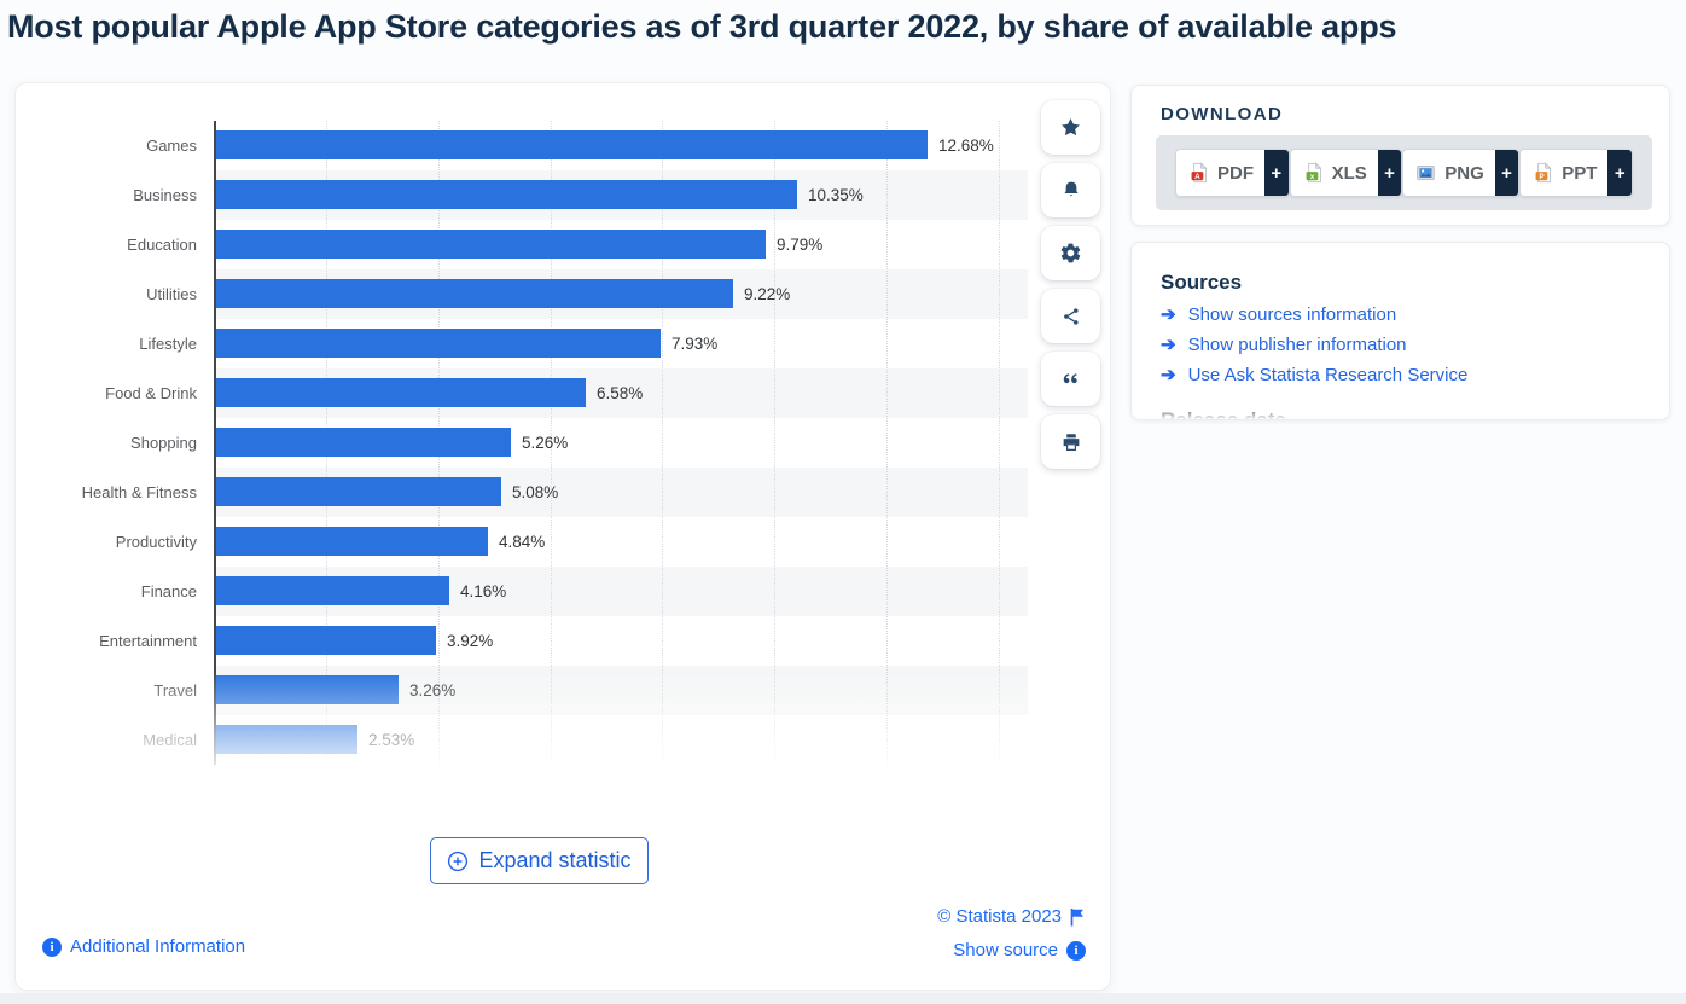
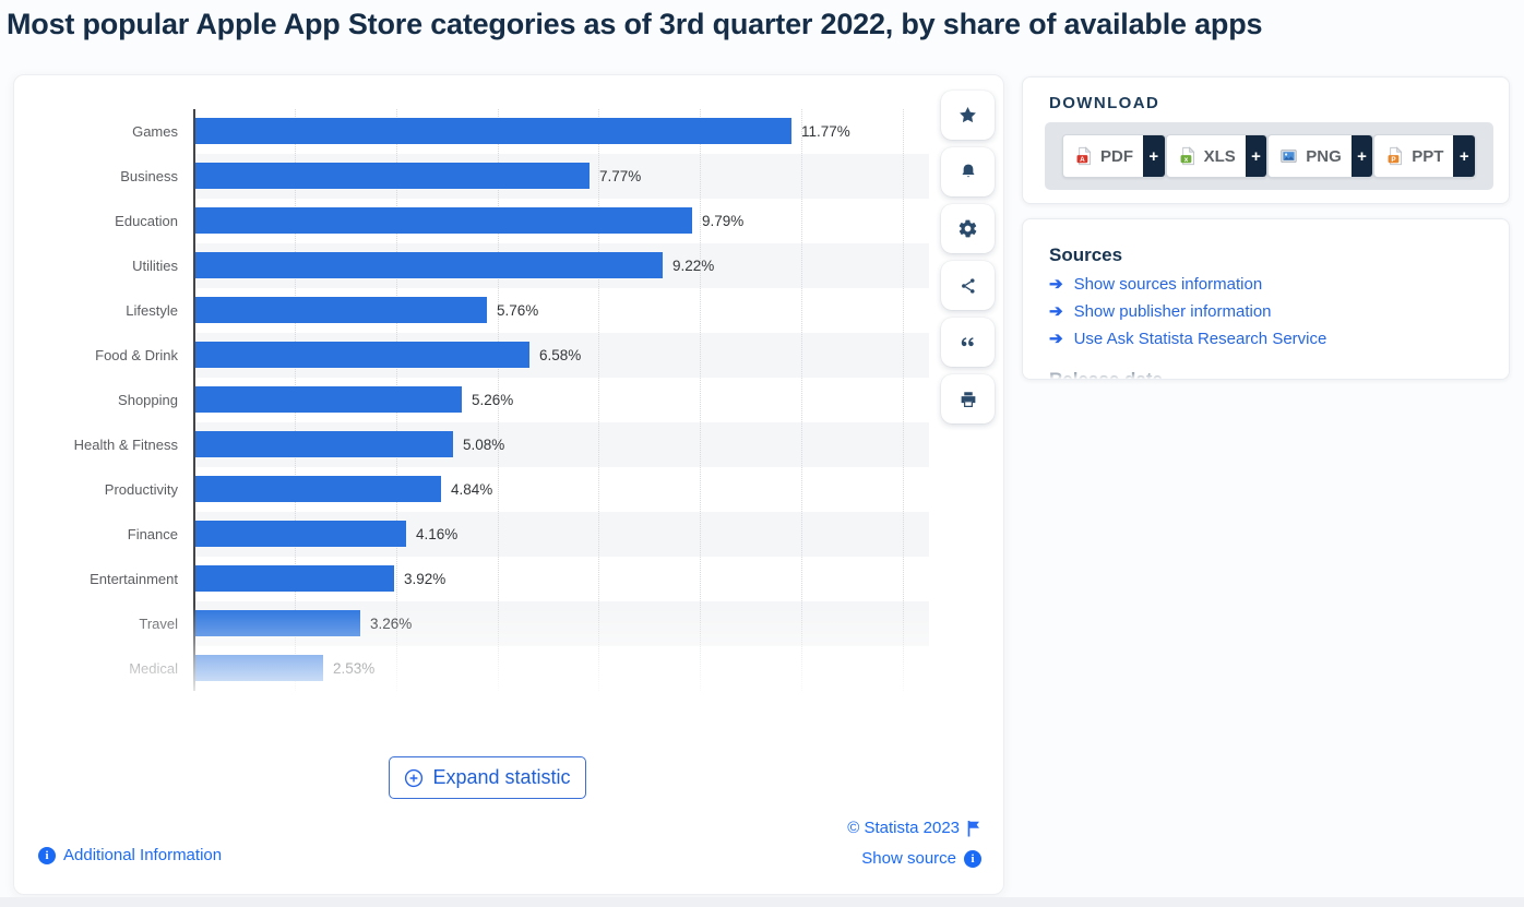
Games: 12.68% -> 11.77%
Business: 10.35% -> 7.77%
Lifestyle: 7.93% -> 5.76%
